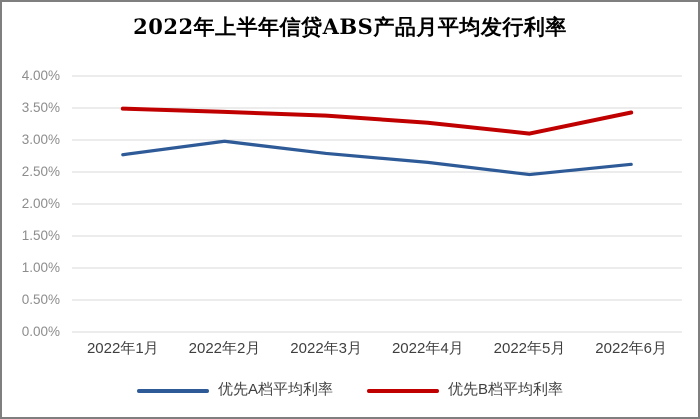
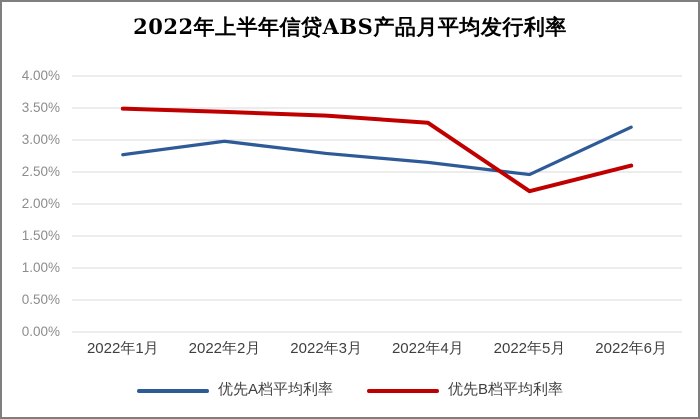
优先B档平均利率/2022年5月: 3.1% -> 2.2%
优先A档平均利率/2022年6月: 2.6% -> 3.2%
优先B档平均利率/2022年6月: 3.4% -> 2.6%
